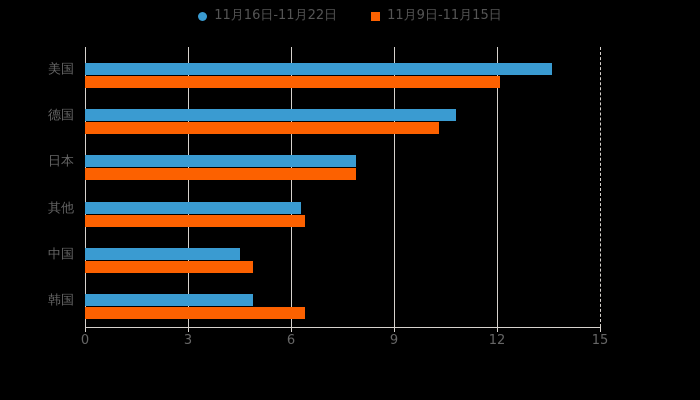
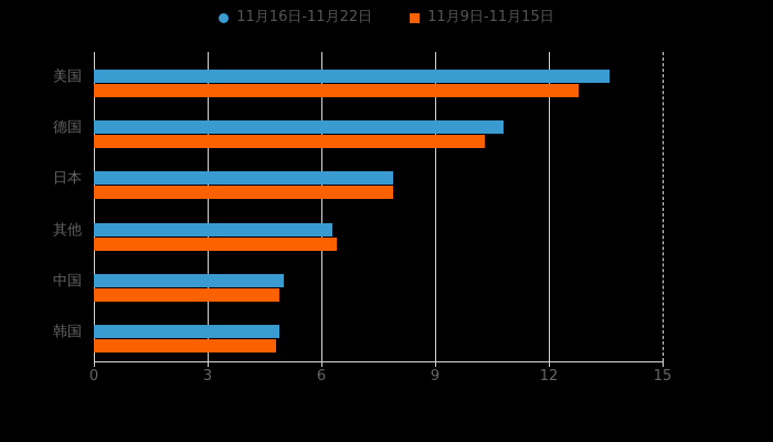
11月9日-11月15日/美国: 12.1 -> 12.8
11月16日-11月22日/中国: 4.5 -> 5.0
11月9日-11月15日/韩国: 6.4 -> 4.8
